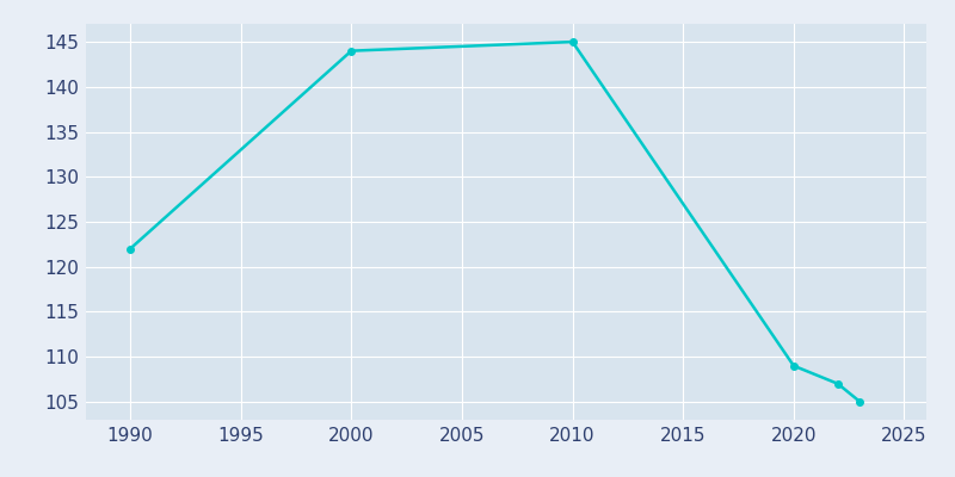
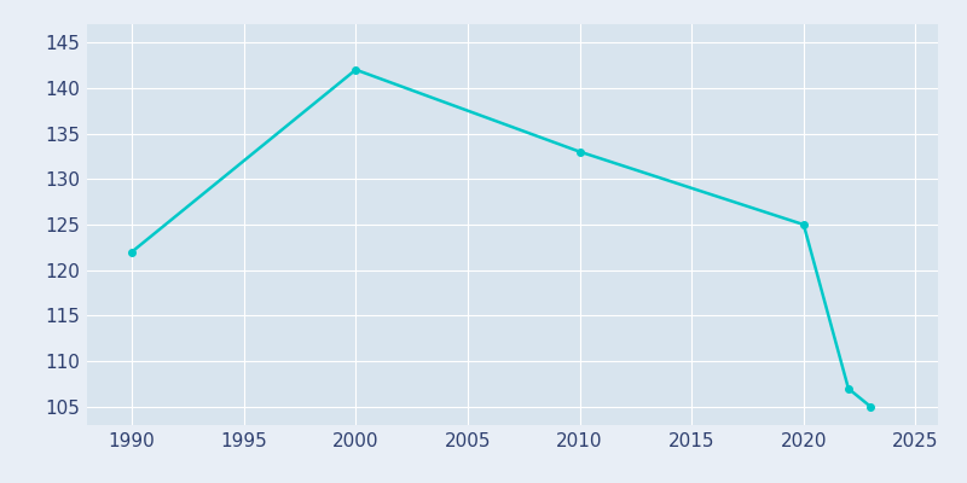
2000: 144 -> 142
2010: 145 -> 133
2020: 109 -> 125
